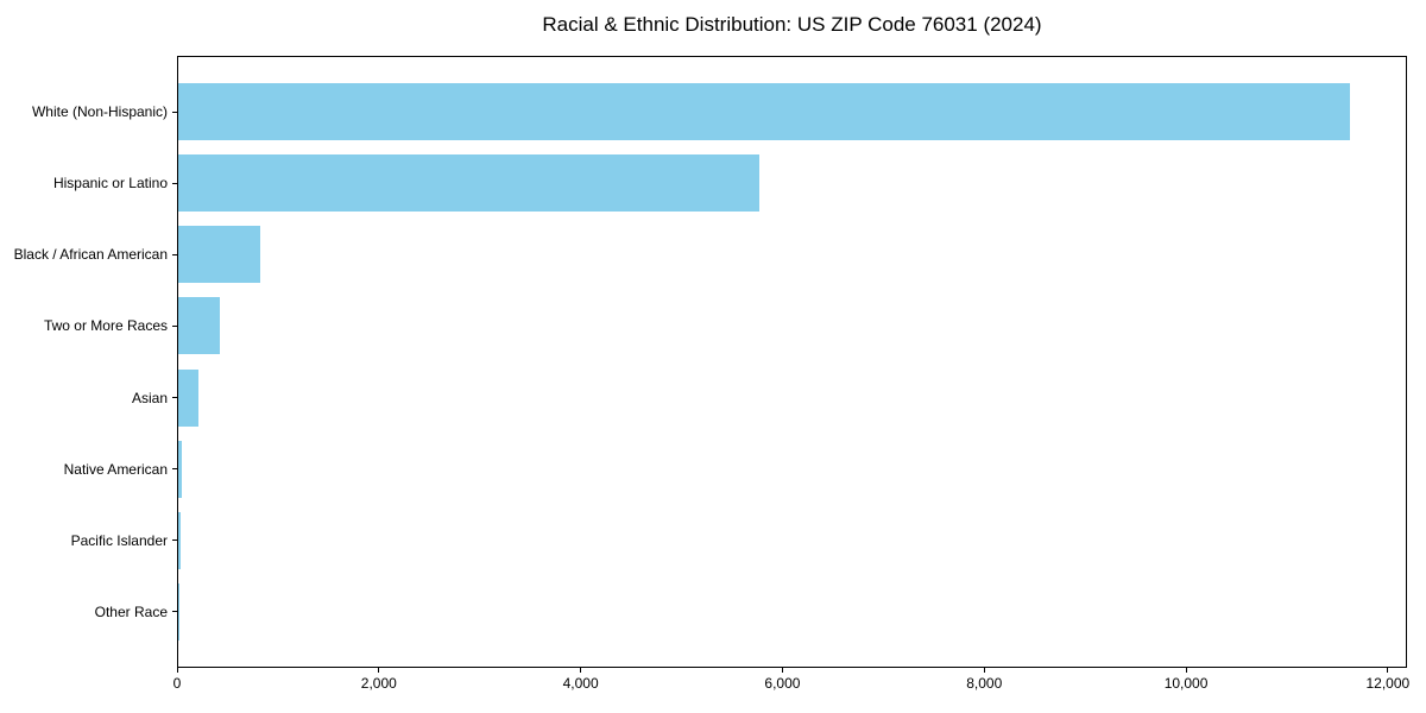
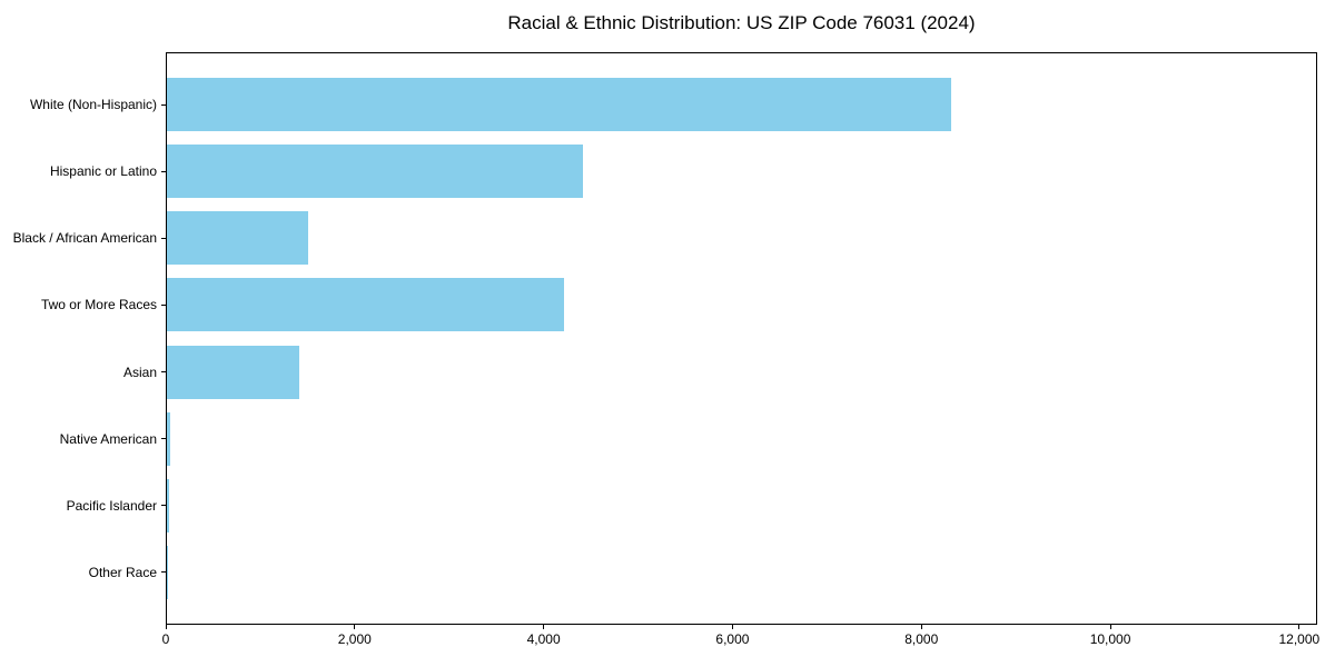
White (Non-Hispanic): 11600 -> 8300
Hispanic or Latino: 5800 -> 4400
Black / African American: 800 -> 1500
Two or More Races: 400 -> 4200
Asian: 200 -> 1400
